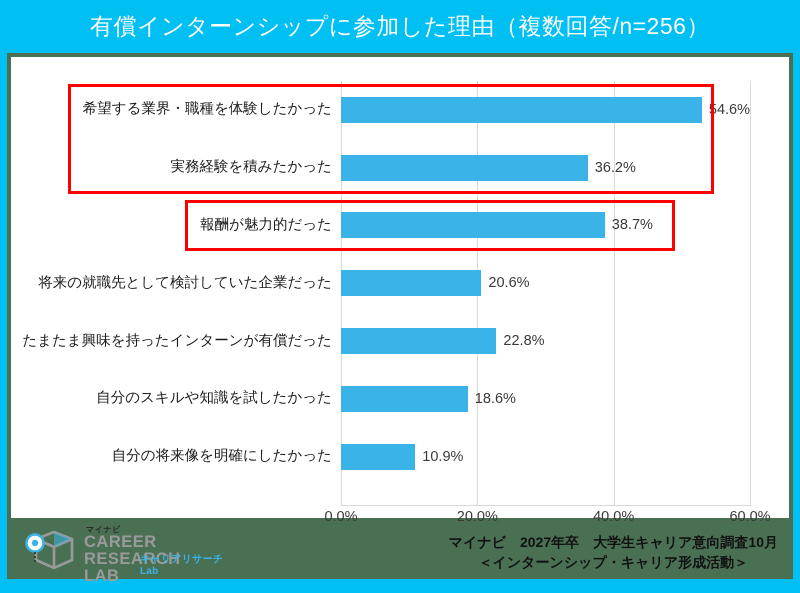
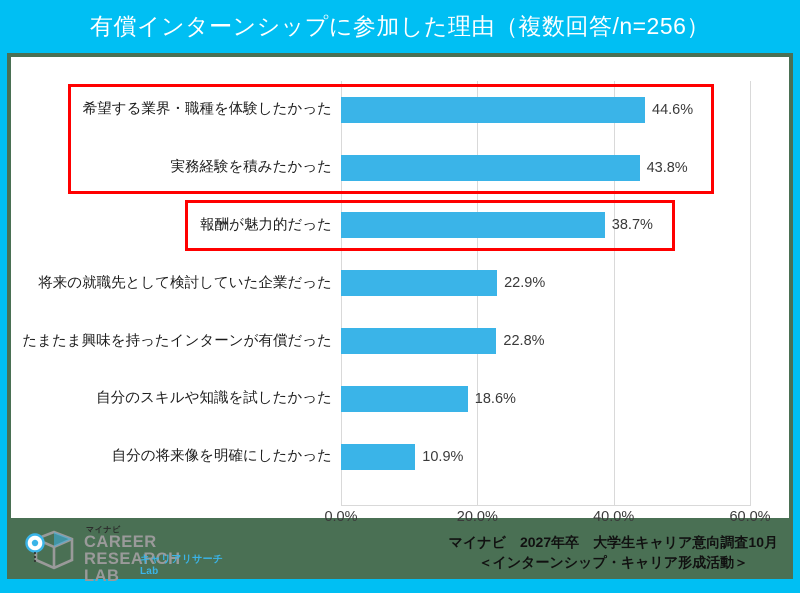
希望する業界・職種を体験したかった: 54.6% -> 44.6%
実務経験を積みたかった: 36.2% -> 43.8%
将来の就職先として検討していた企業だった: 20.6% -> 22.9%
